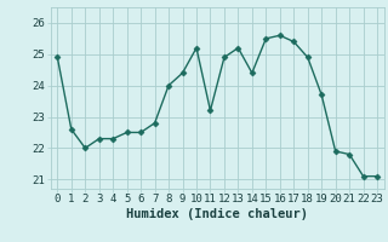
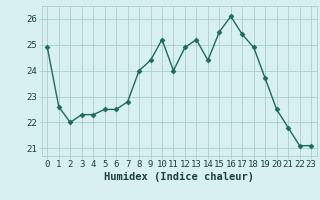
11: 23.2 -> 24.0
16: 25.6 -> 26.1
20: 21.9 -> 22.5
